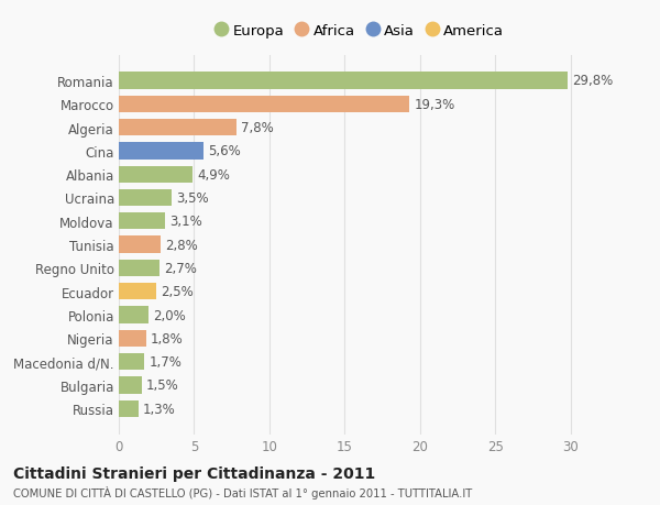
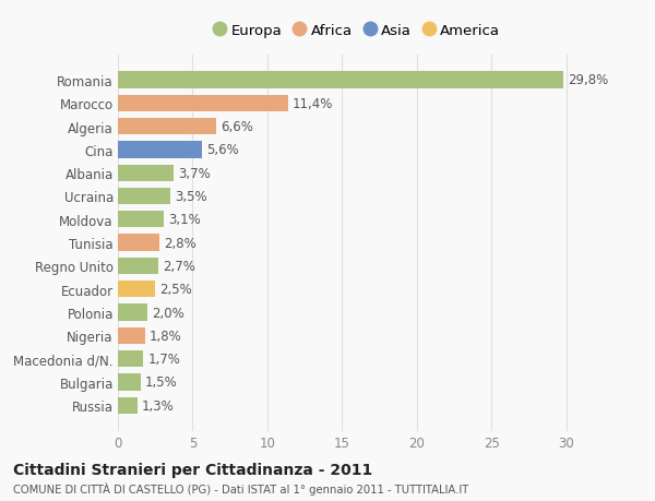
Marocco: 19,3% -> 11,4%
Algeria: 7,8% -> 6,6%
Albania: 4,9% -> 3,7%
